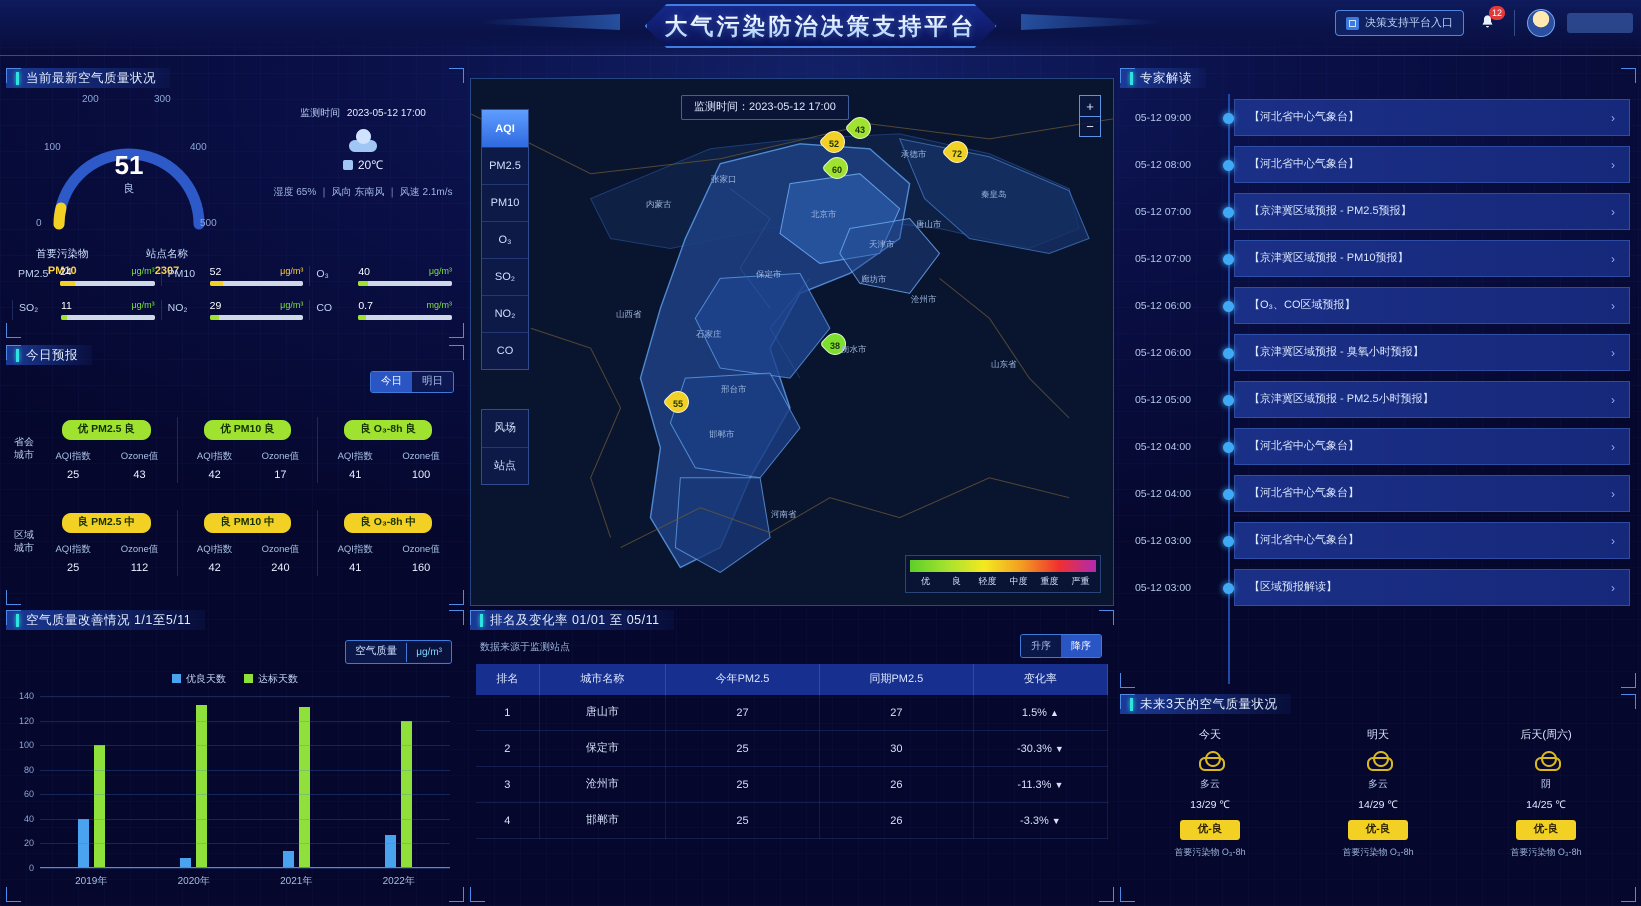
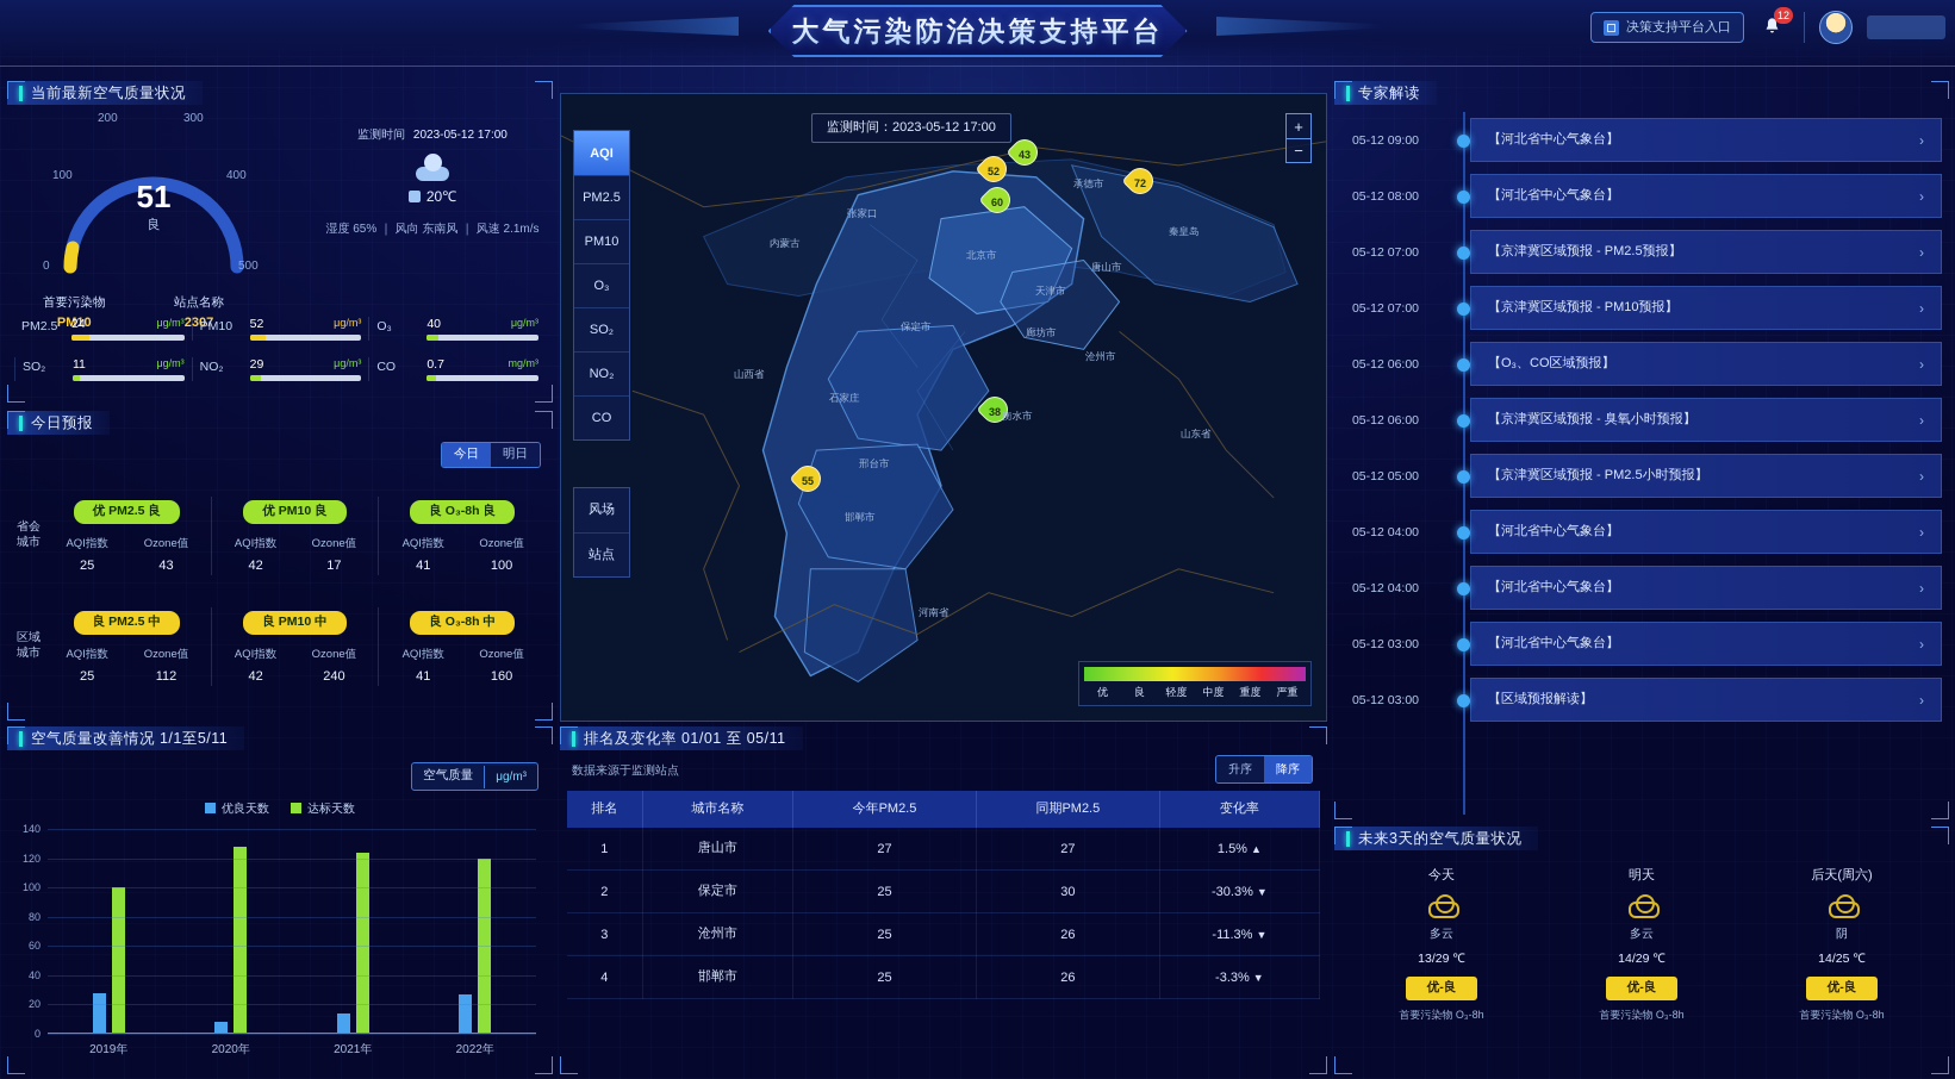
优良天数/2019年: 40 -> 28
达标天数/2020年: 133 -> 128
达标天数/2021年: 131 -> 124
